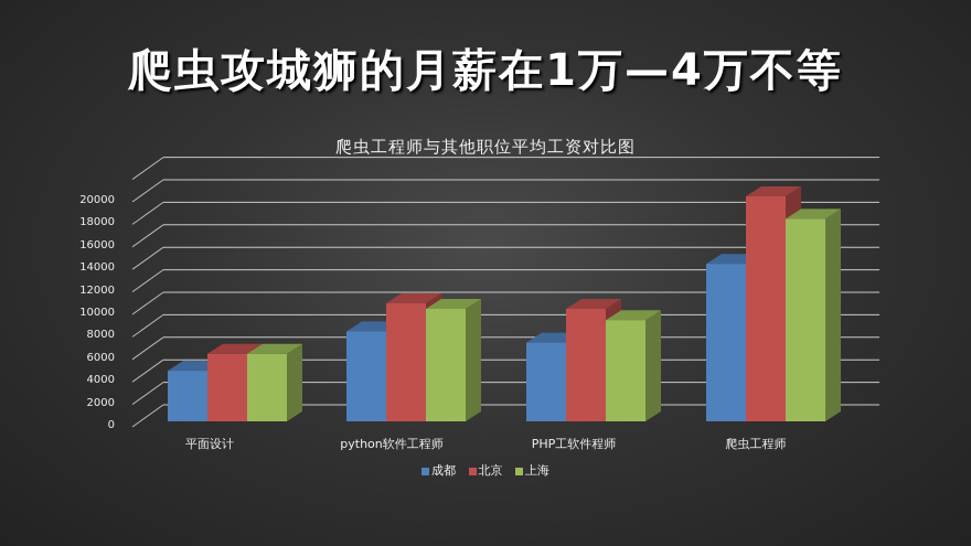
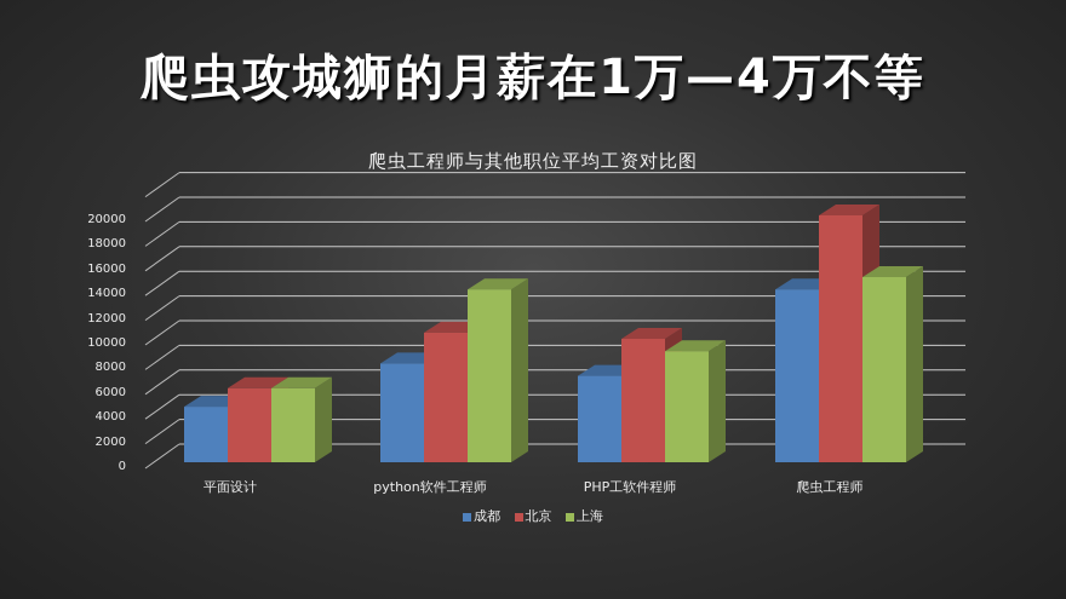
上海/python软件工程师: 10000 -> 14000
上海/爬虫工程师: 18000 -> 15000
